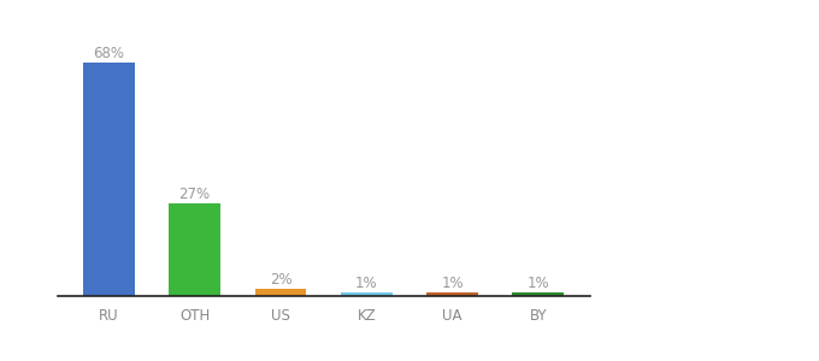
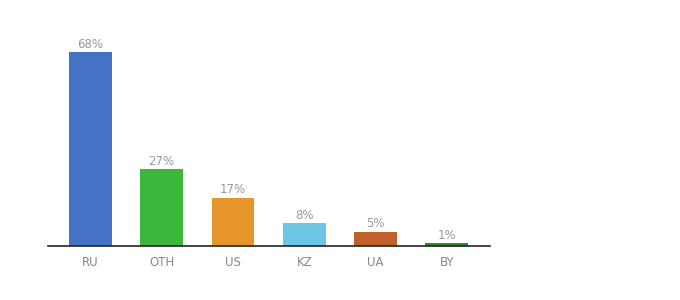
US: 2% -> 17%
KZ: 1% -> 8%
UA: 1% -> 5%
